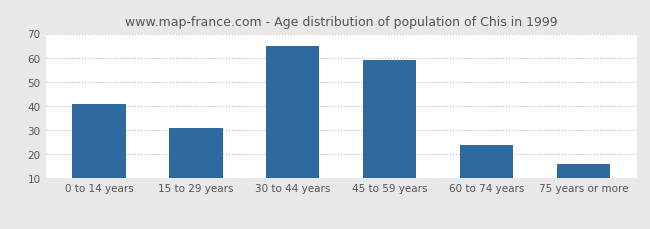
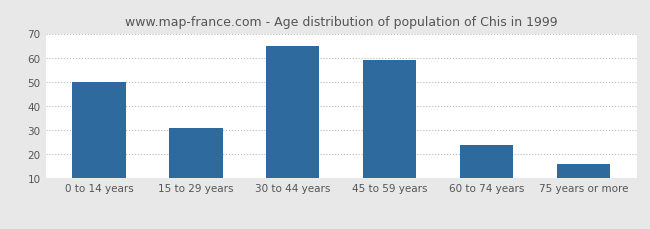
0 to 14 years: 41 -> 50
